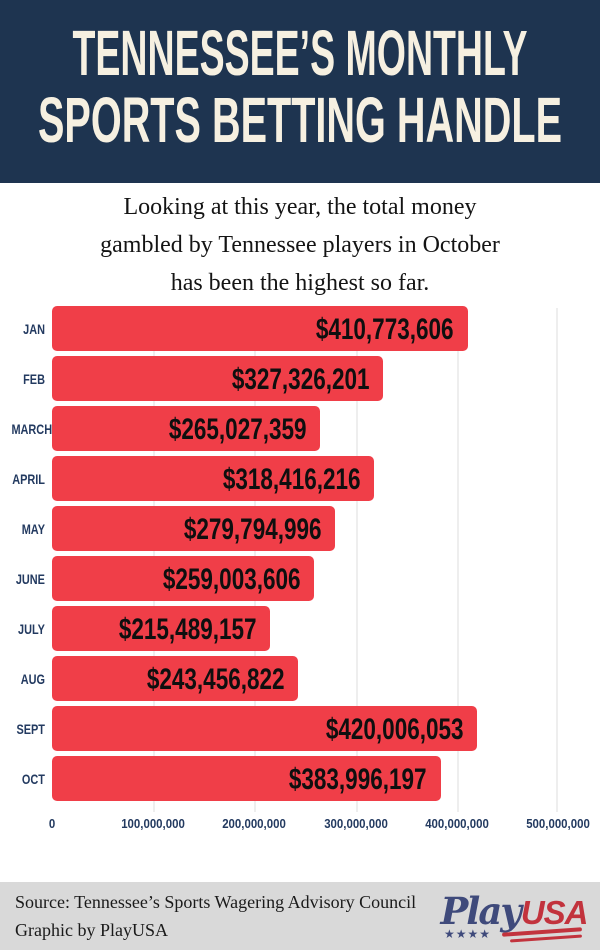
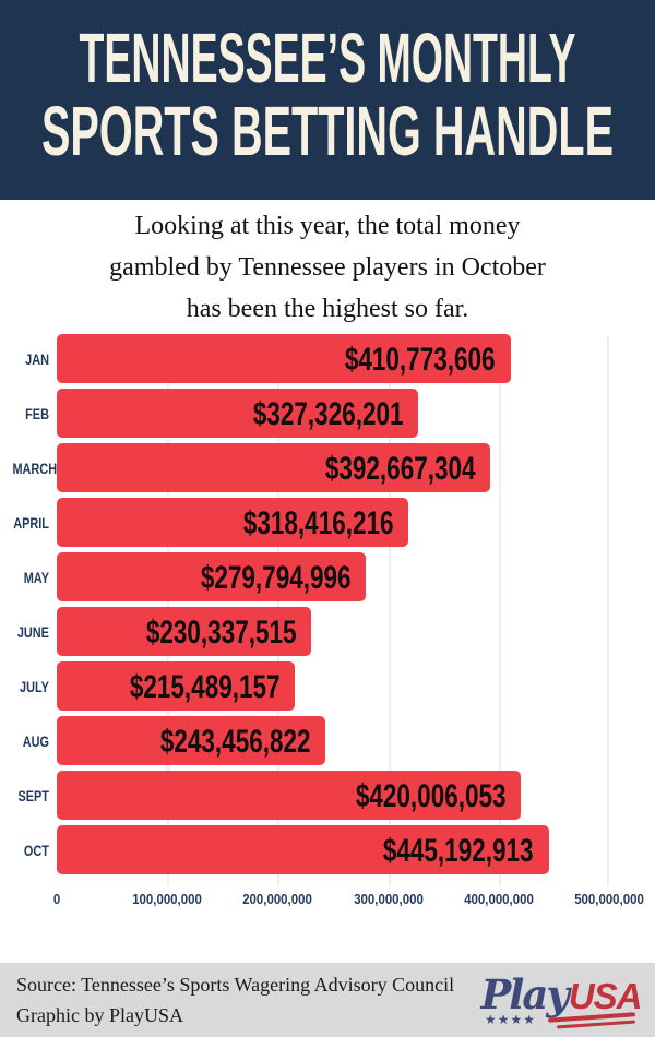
MARCH: $265,027,359 -> $392,667,304
JUNE: $259,003,606 -> $230,337,515
OCT: $383,996,197 -> $445,192,913
